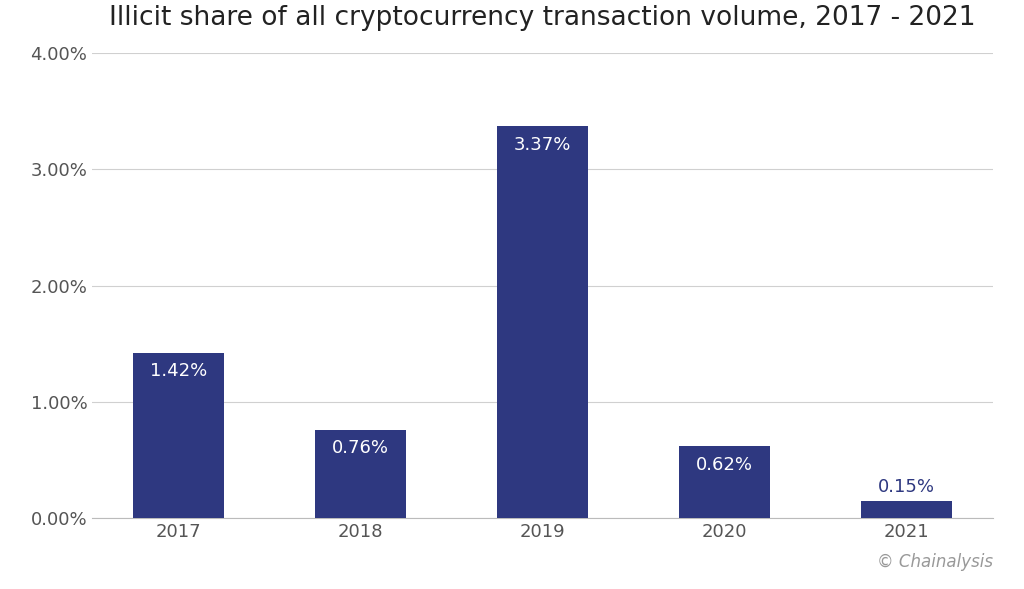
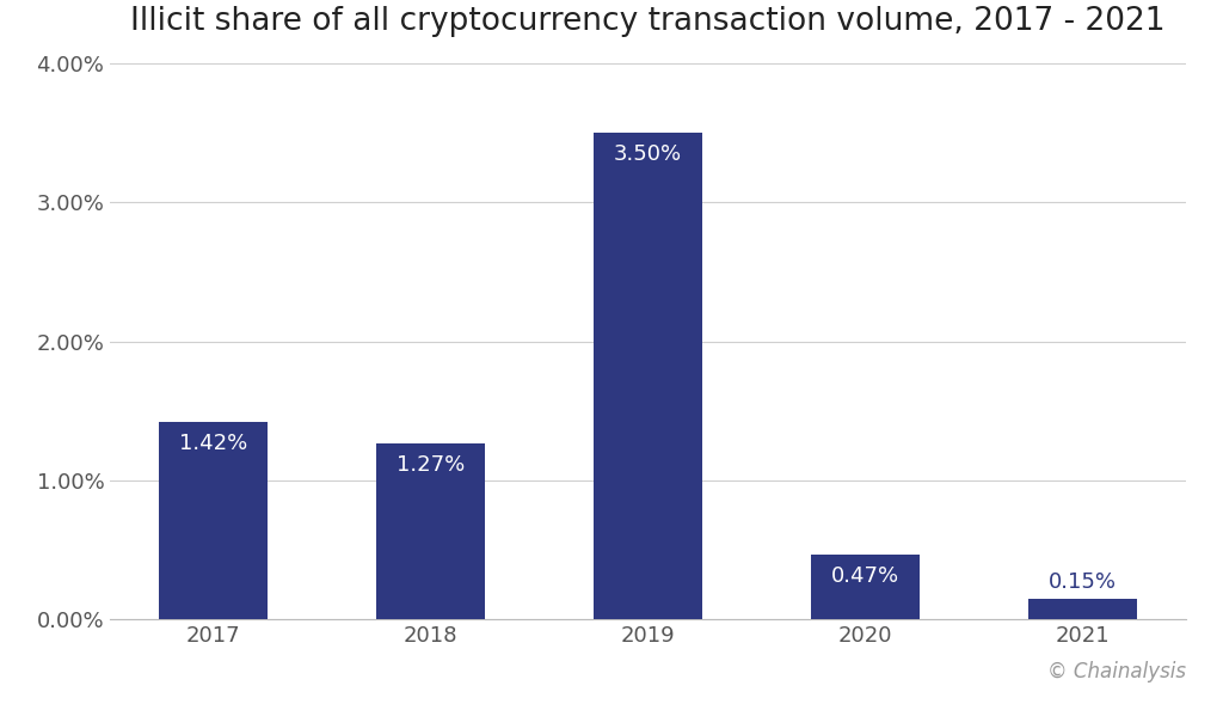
2018: 0.76% -> 1.27%
2019: 3.37% -> 3.50%
2020: 0.62% -> 0.47%
